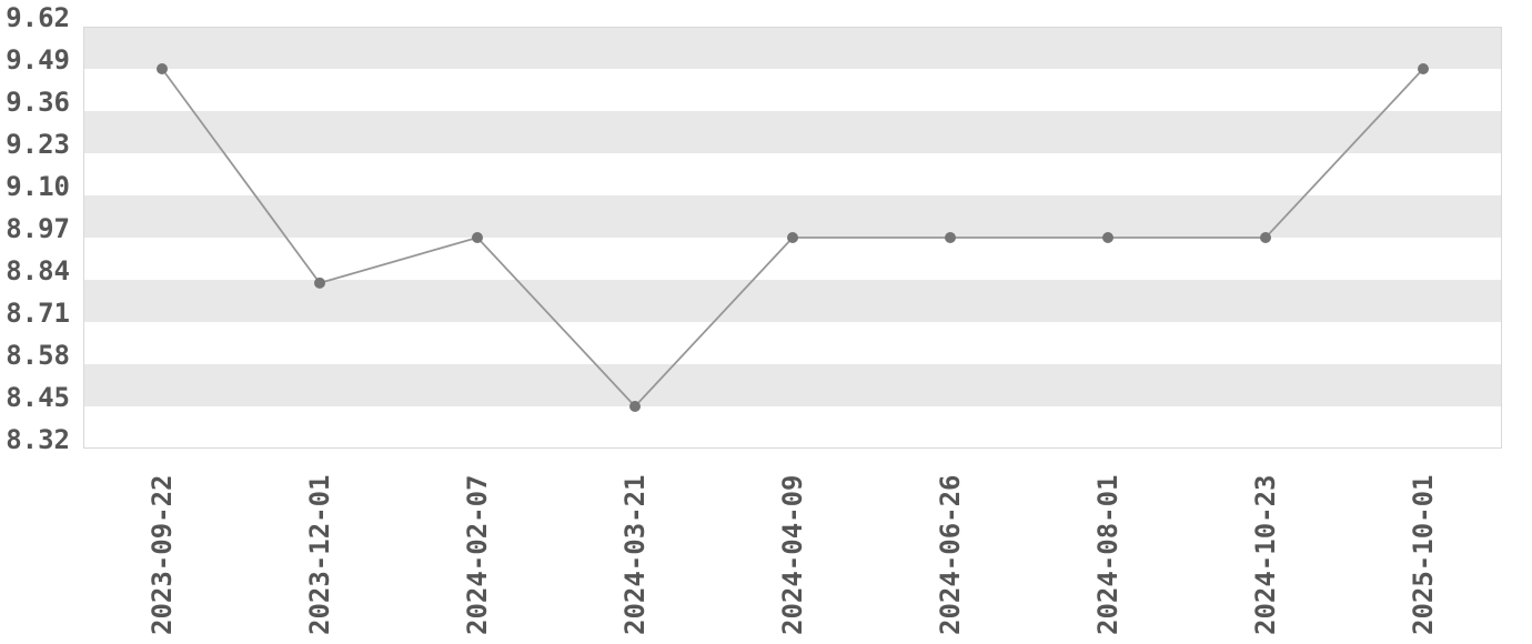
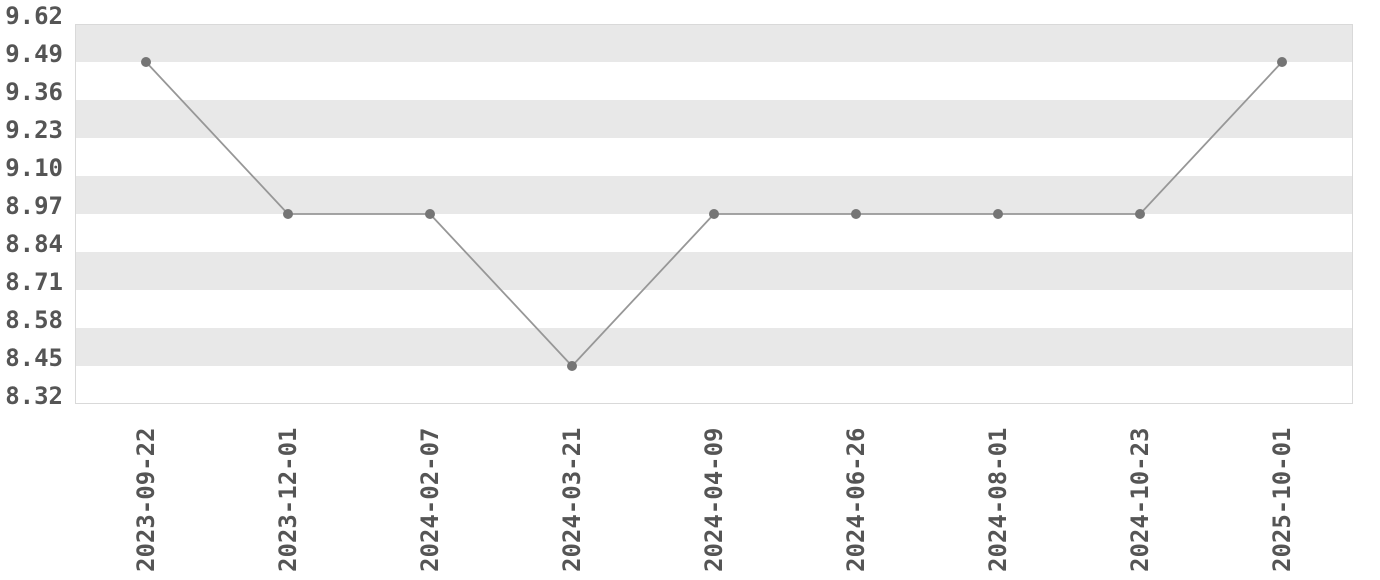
2023-12-01: 8.83 -> 8.97
